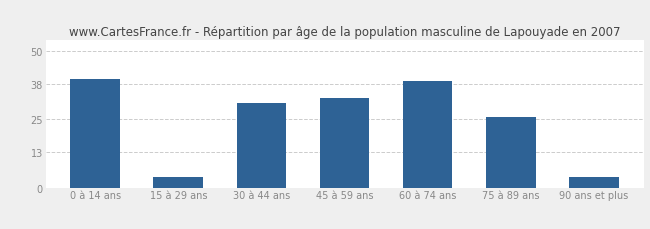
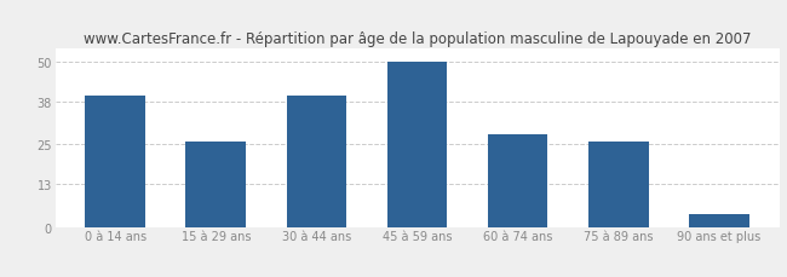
15 à 29 ans: 4 -> 26
30 à 44 ans: 31 -> 40
45 à 59 ans: 33 -> 50
60 à 74 ans: 39 -> 28
